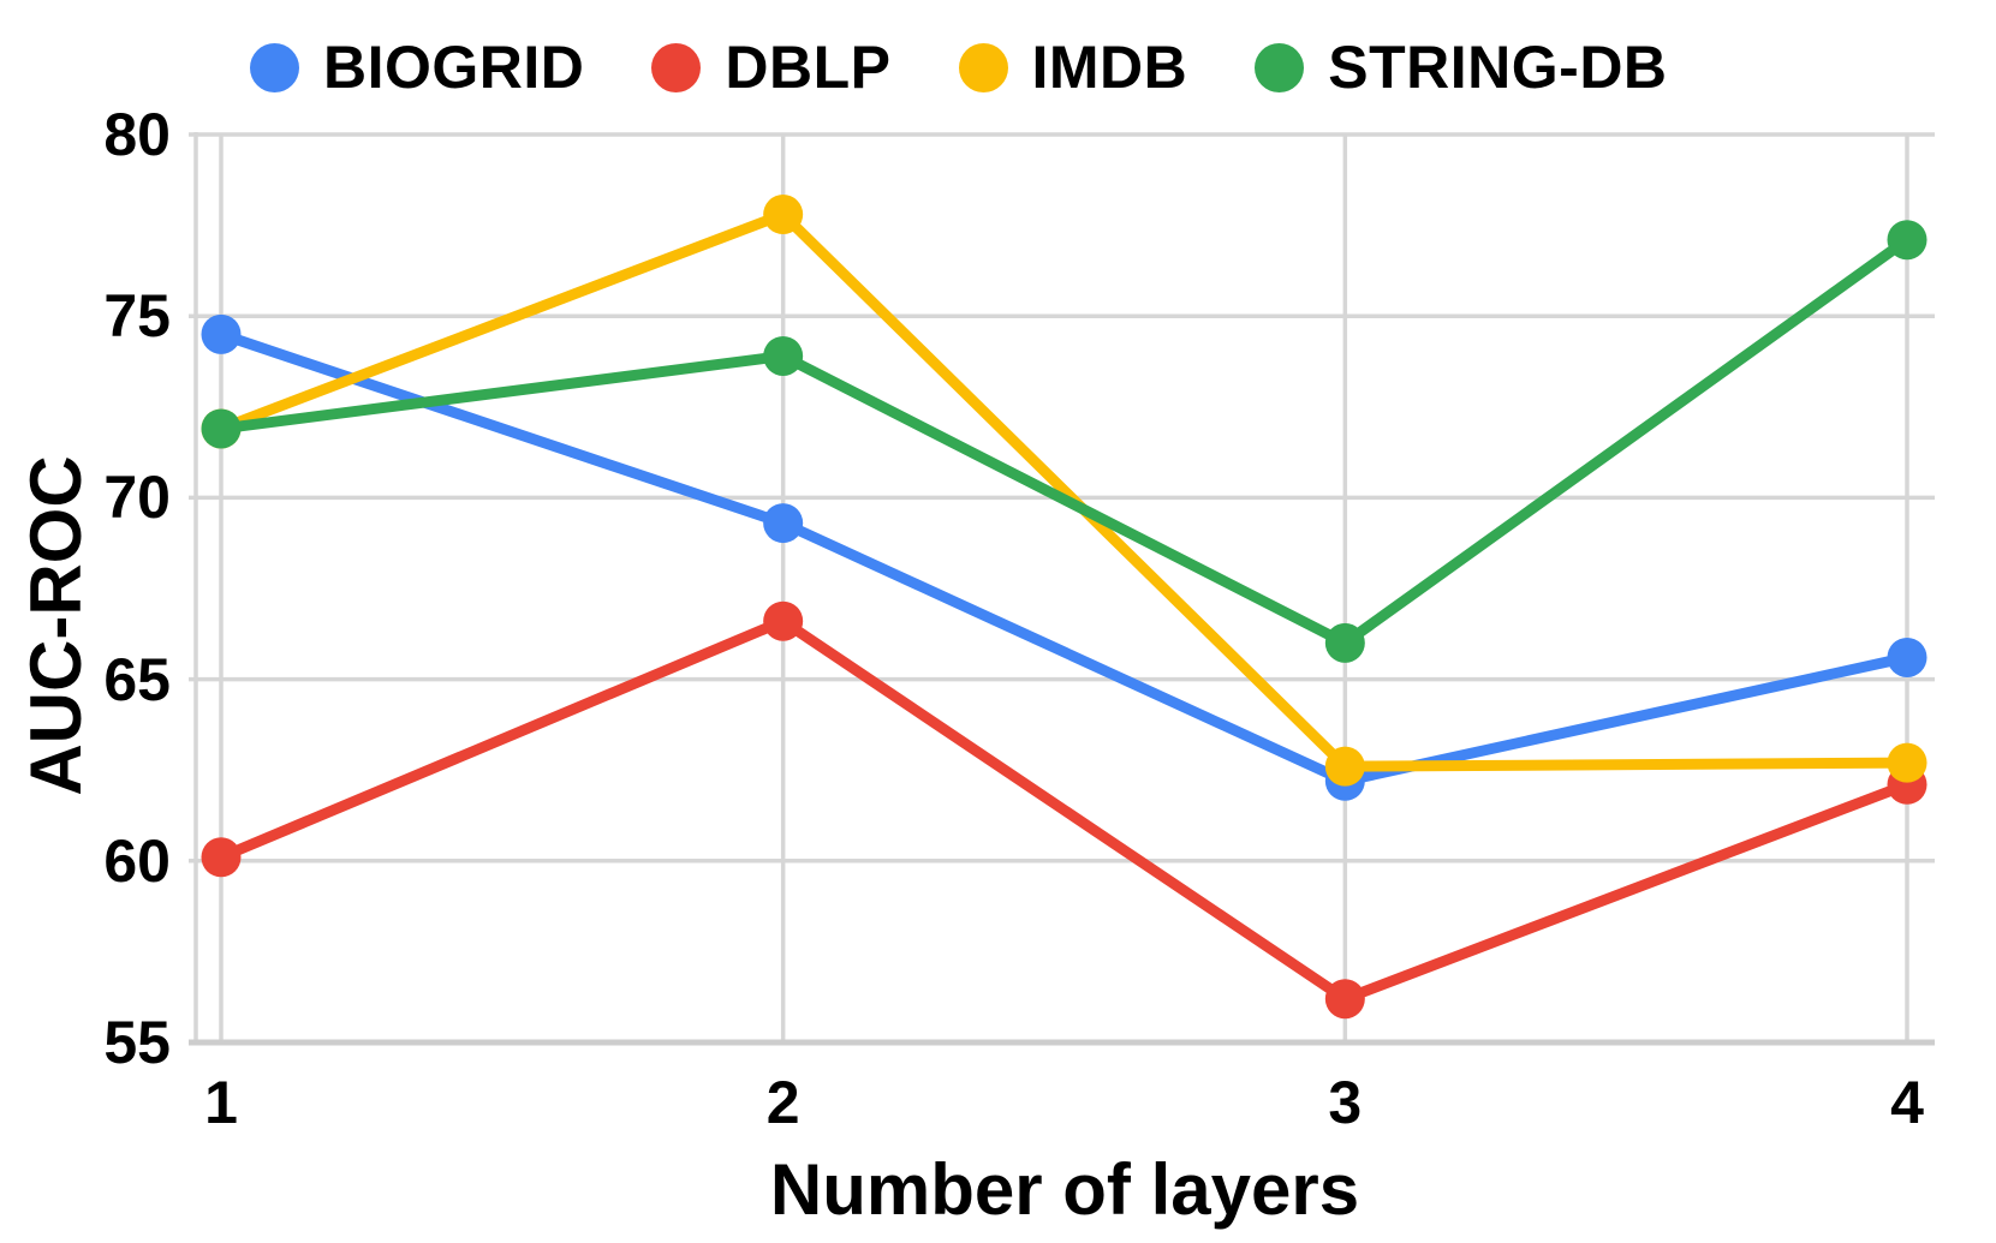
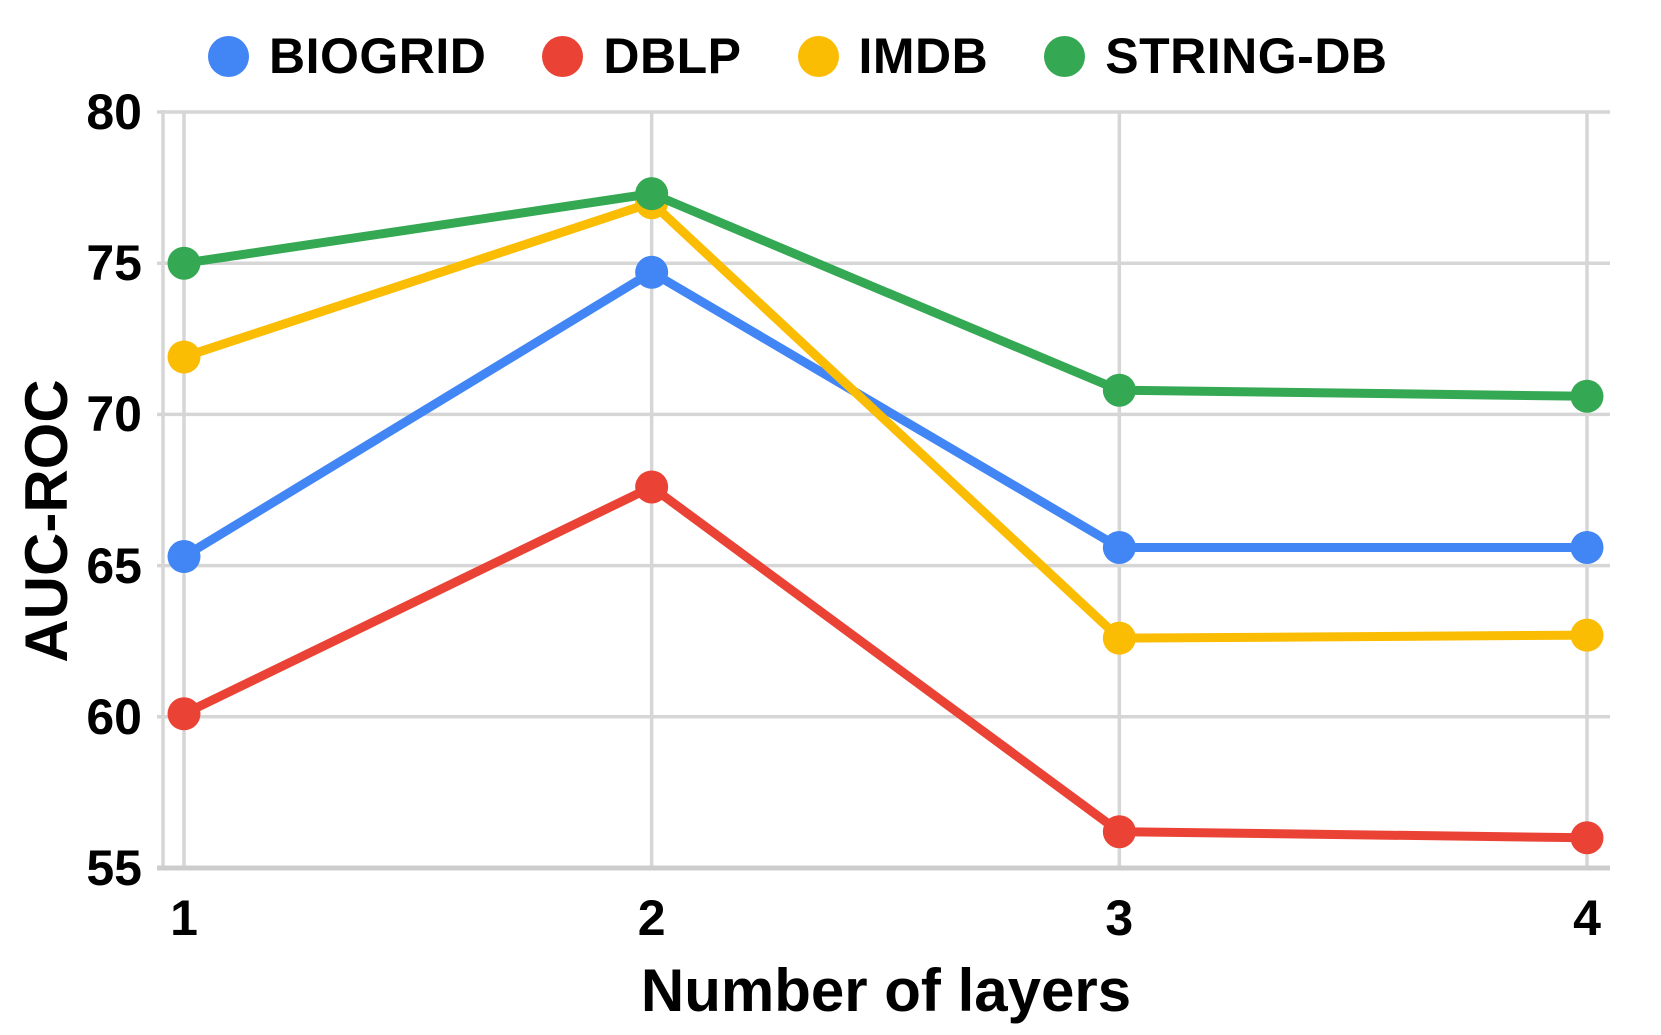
BIOGRID/1: 74.5 -> 65.3
STRING-DB/1: 71.9 -> 75.0
BIOGRID/2: 69.3 -> 74.7
DBLP/2: 66.6 -> 67.6
IMDB/2: 77.8 -> 77.0
STRING-DB/2: 73.9 -> 77.3
BIOGRID/3: 62.2 -> 65.6
STRING-DB/3: 66.0 -> 70.8
DBLP/4: 62.1 -> 56.0
STRING-DB/4: 77.1 -> 70.6
